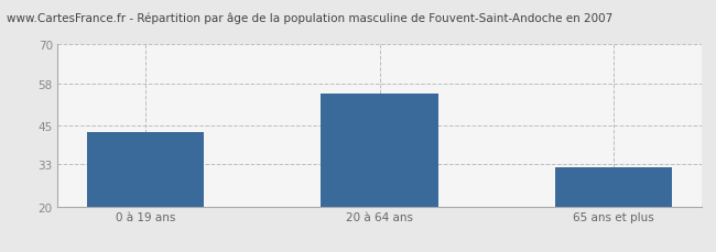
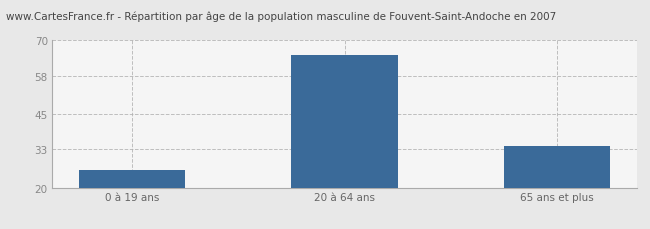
0 à 19 ans: 43 -> 26
20 à 64 ans: 55 -> 65
65 ans et plus: 32 -> 34
